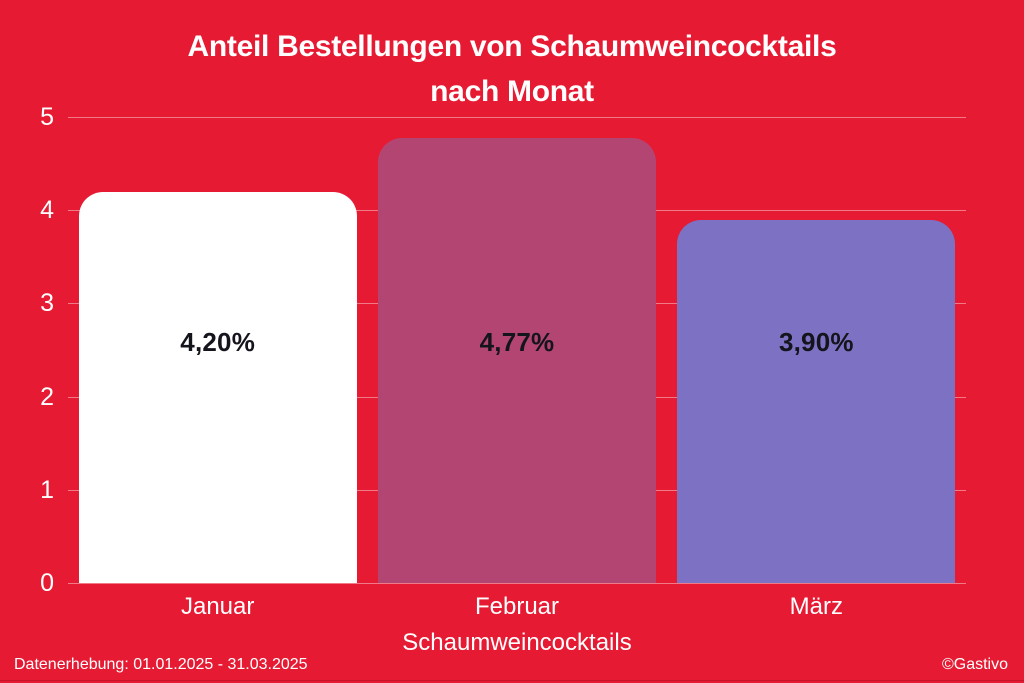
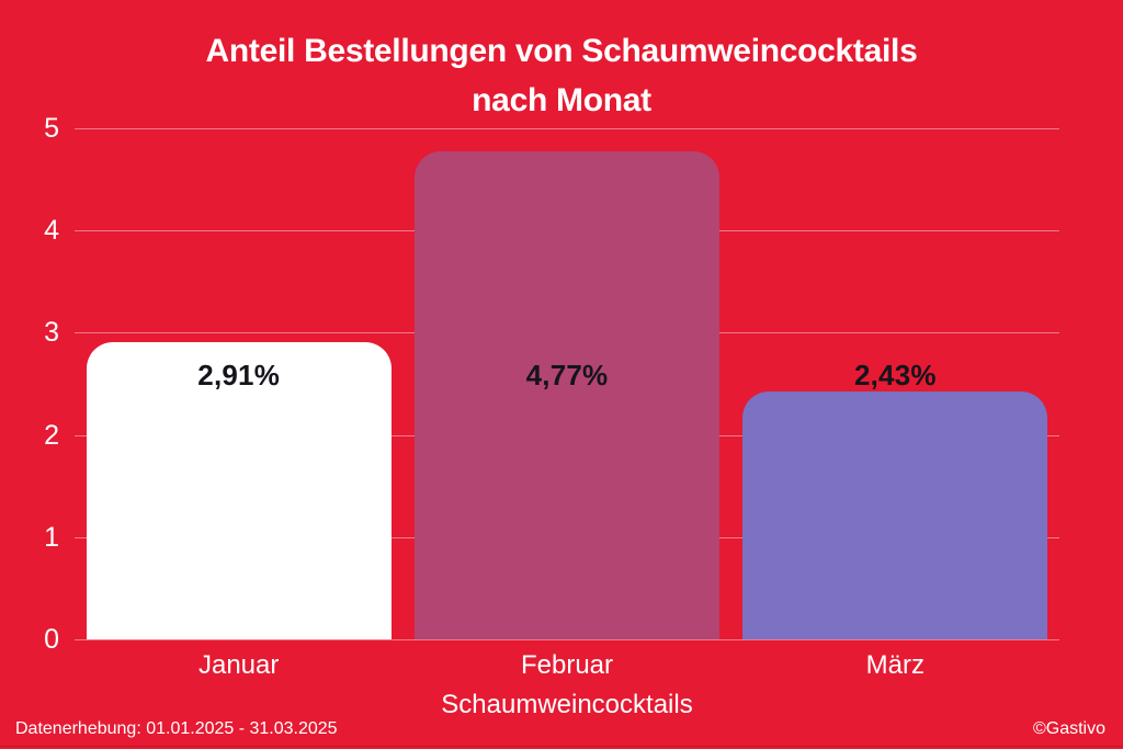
Januar: 4,20% -> 2,91%
März: 3,90% -> 2,43%
